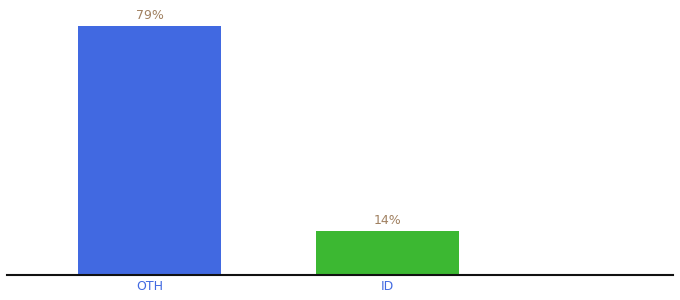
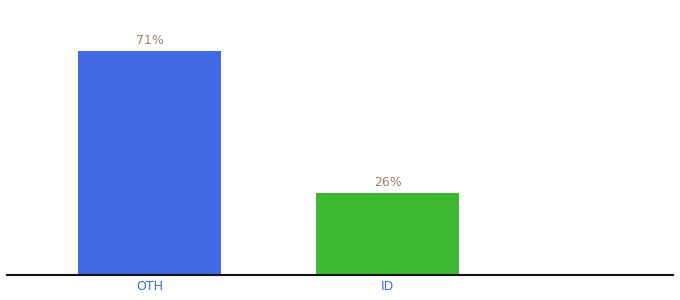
OTH: 79% -> 71%
ID: 14% -> 26%
